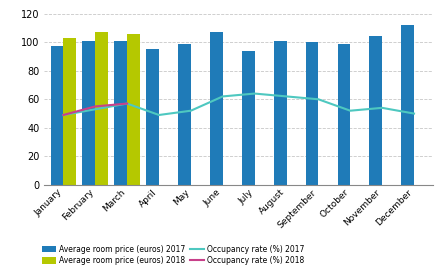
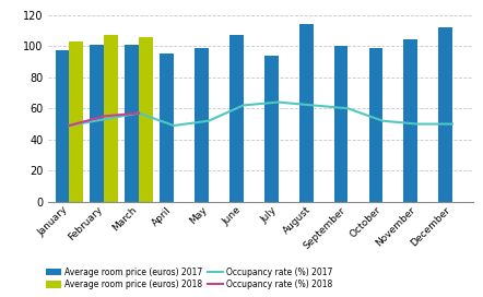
Average room price (euros) 2017/August: 101 -> 114
Occupancy rate (%) 2017/November: 54 -> 50
